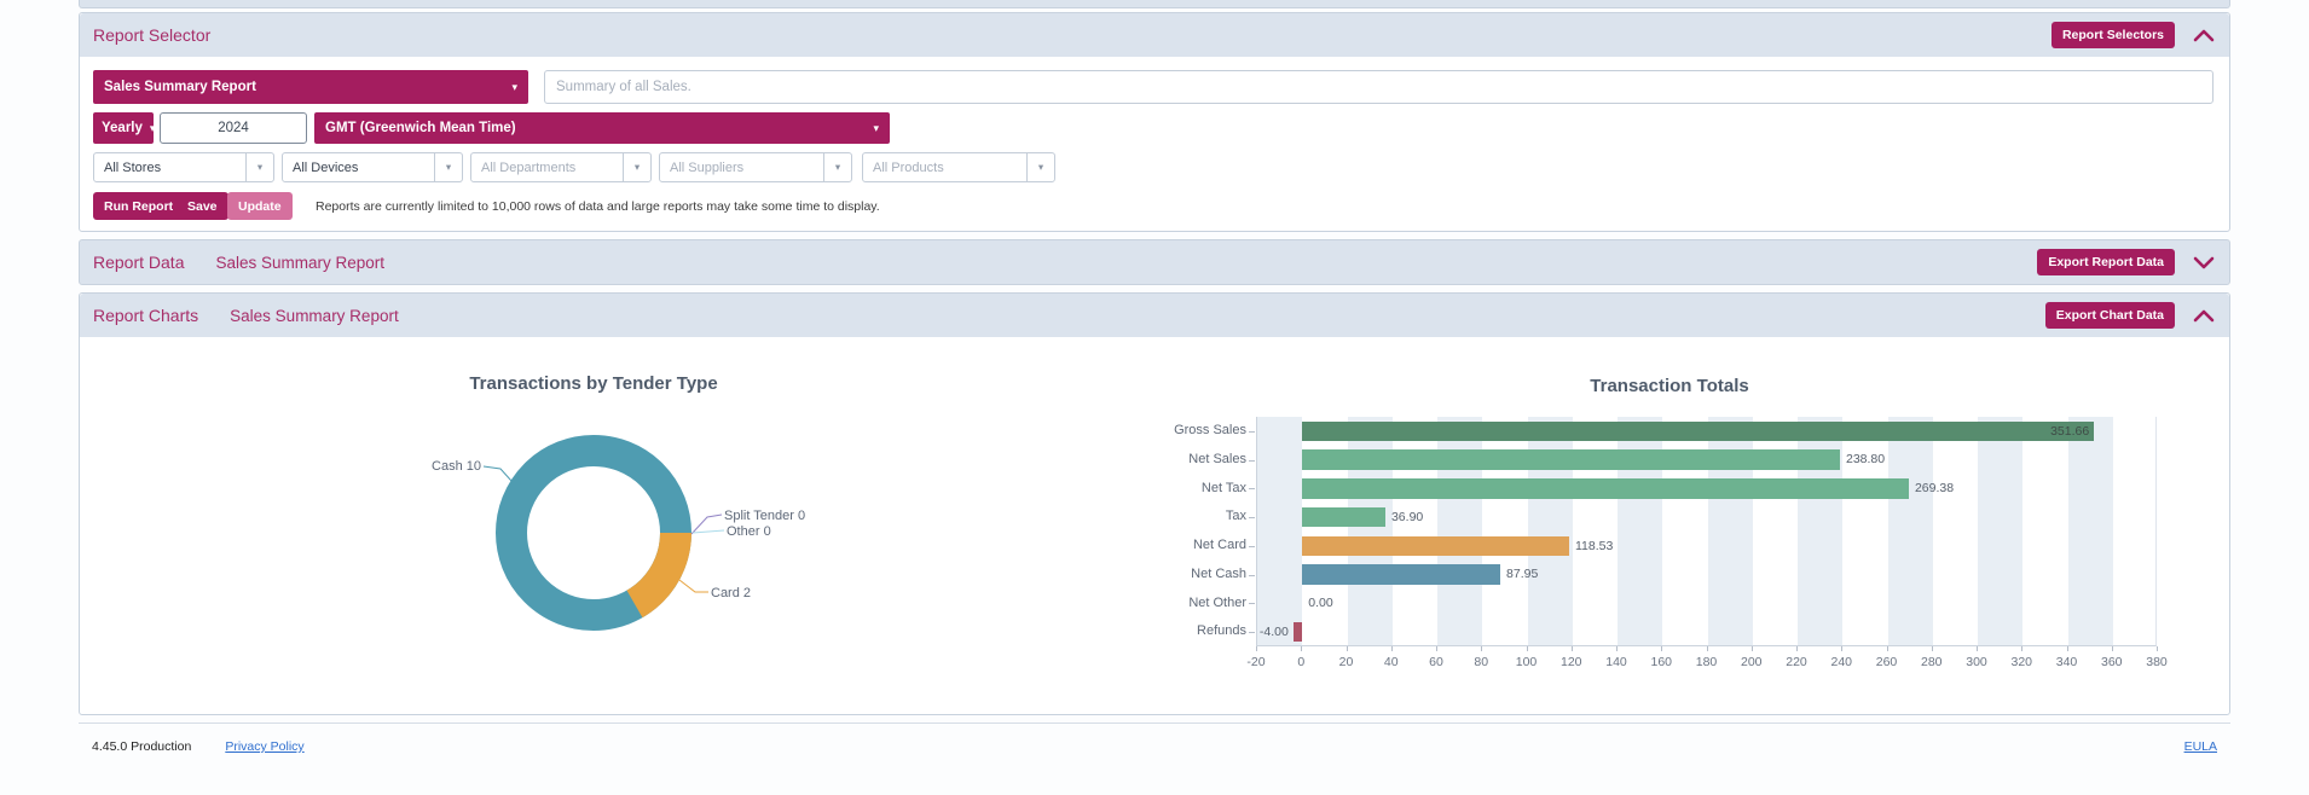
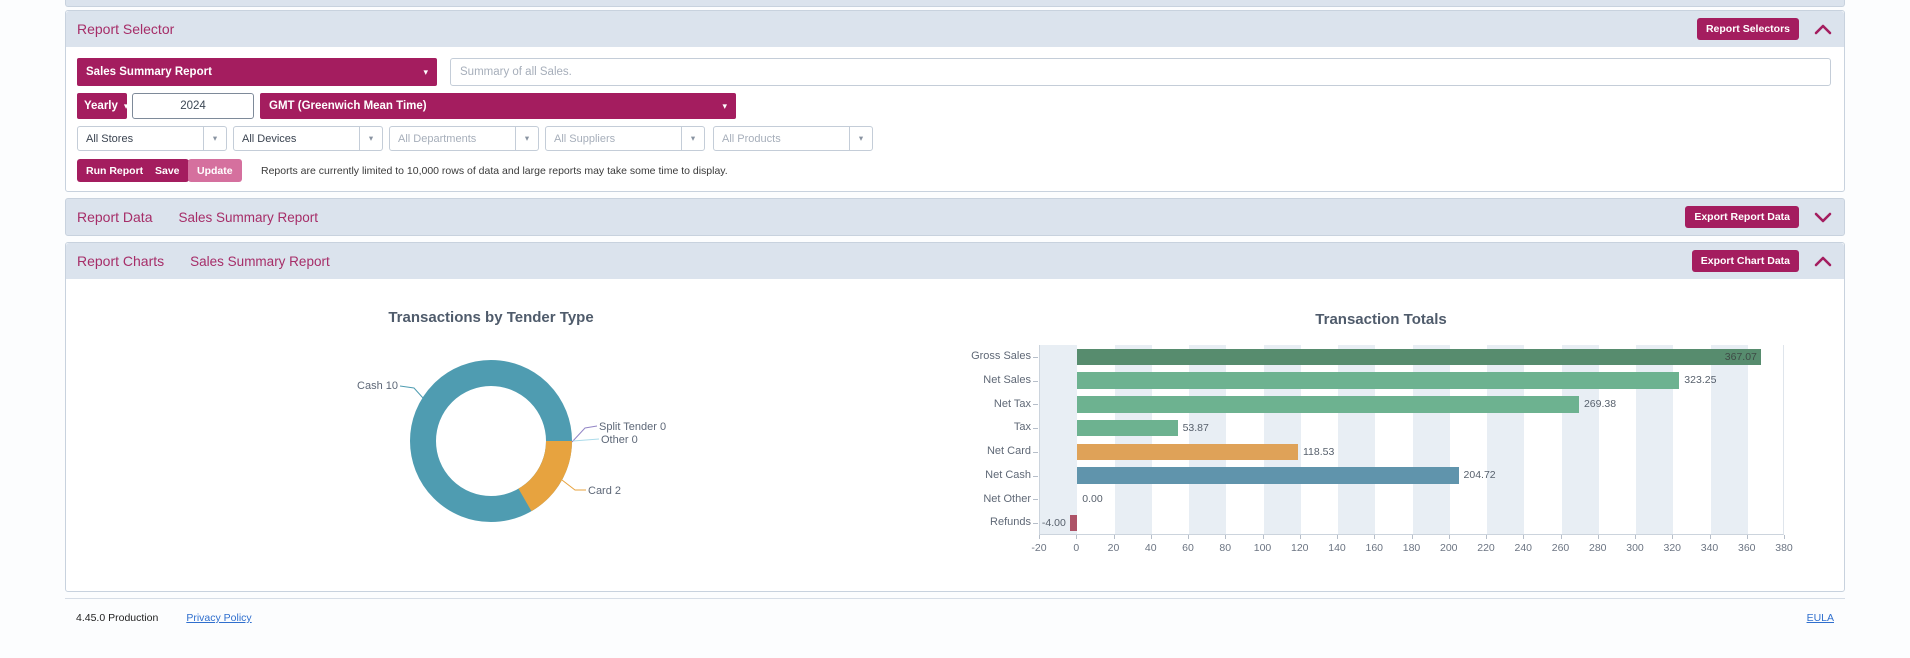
Transaction Totals/Gross Sales: 351.66 -> 367.07
Transaction Totals/Net Sales: 238.80 -> 323.25
Transaction Totals/Tax: 36.90 -> 53.87
Transaction Totals/Net Cash: 87.95 -> 204.72
